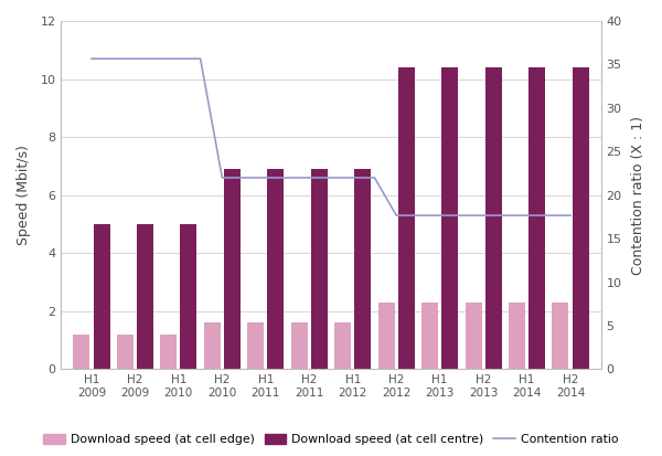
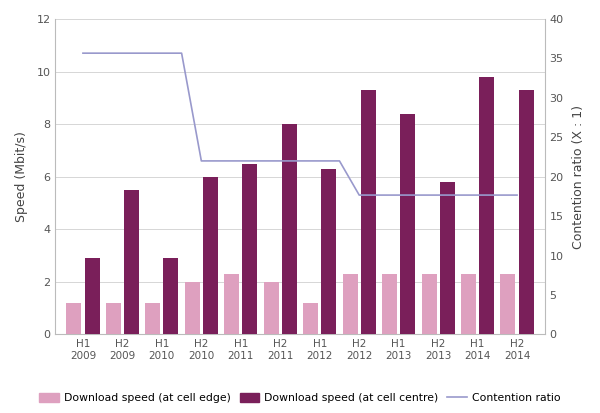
Download speed (at cell centre)/H1 2009: 5.0 -> 2.9
Download speed (at cell centre)/H2 2009: 5.0 -> 5.5
Download speed (at cell centre)/H1 2010: 5.0 -> 2.9
Download speed (at cell edge)/H2 2010: 1.6 -> 2.0
Download speed (at cell centre)/H2 2010: 6.9 -> 6.0
Download speed (at cell edge)/H1 2011: 1.6 -> 2.3
Download speed (at cell centre)/H1 2011: 6.9 -> 6.5
Download speed (at cell edge)/H2 2011: 1.6 -> 2.0
Download speed (at cell centre)/H2 2011: 6.9 -> 8.0
Download speed (at cell edge)/H1 2012: 1.6 -> 1.2
Download speed (at cell centre)/H1 2012: 6.9 -> 6.3
Download speed (at cell centre)/H2 2012: 10.4 -> 9.3
Download speed (at cell centre)/H1 2013: 10.4 -> 8.4
Download speed (at cell centre)/H2 2013: 10.4 -> 5.8
Download speed (at cell centre)/H1 2014: 10.4 -> 9.8
Download speed (at cell centre)/H2 2014: 10.4 -> 9.3
